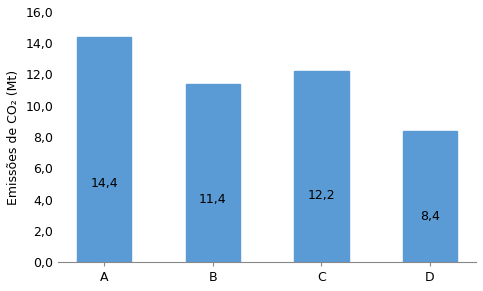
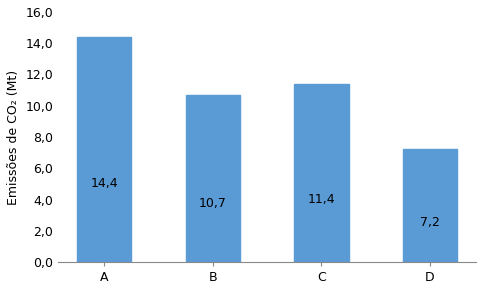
B: 11,4 -> 10,7
C: 12,2 -> 11,4
D: 8,4 -> 7,2
